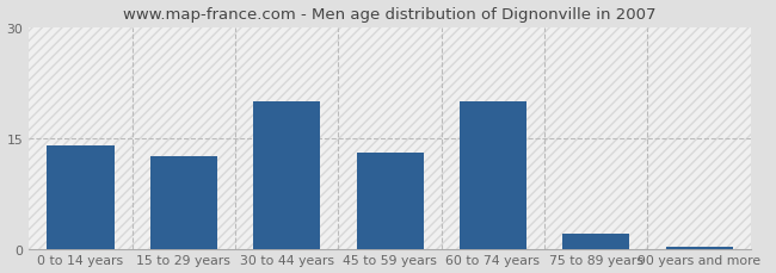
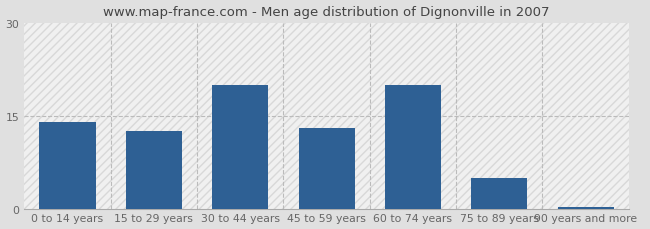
75 to 89 years: 2.0 -> 5.0
